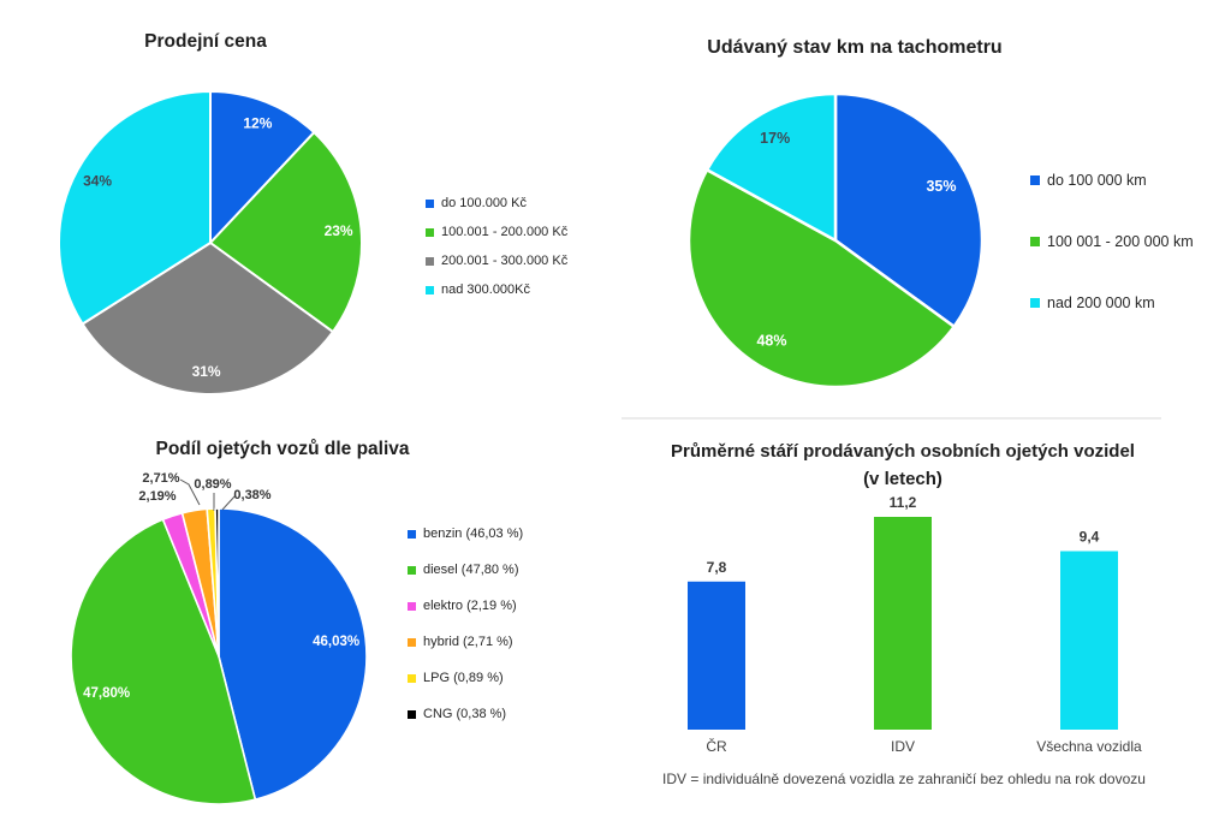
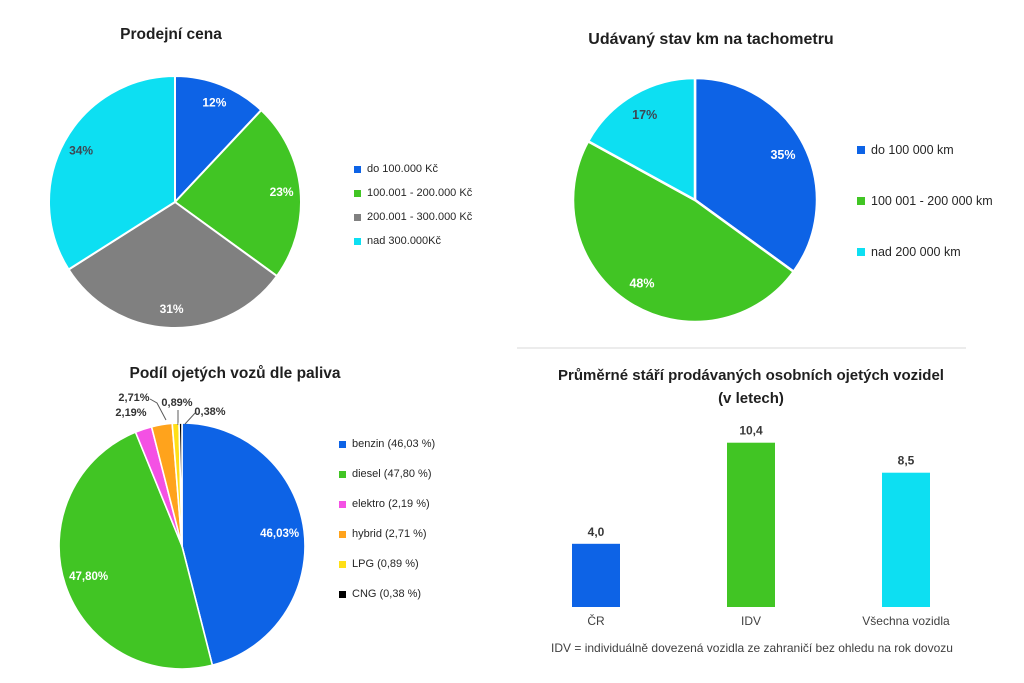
Průměrné stáří prodávaných osobních ojetých vozidel/ČR: 7,8 -> 4,0
Průměrné stáří prodávaných osobních ojetých vozidel/IDV: 11,2 -> 10,4
Průměrné stáří prodávaných osobních ojetých vozidel/Všechna vozidla: 9,4 -> 8,5
